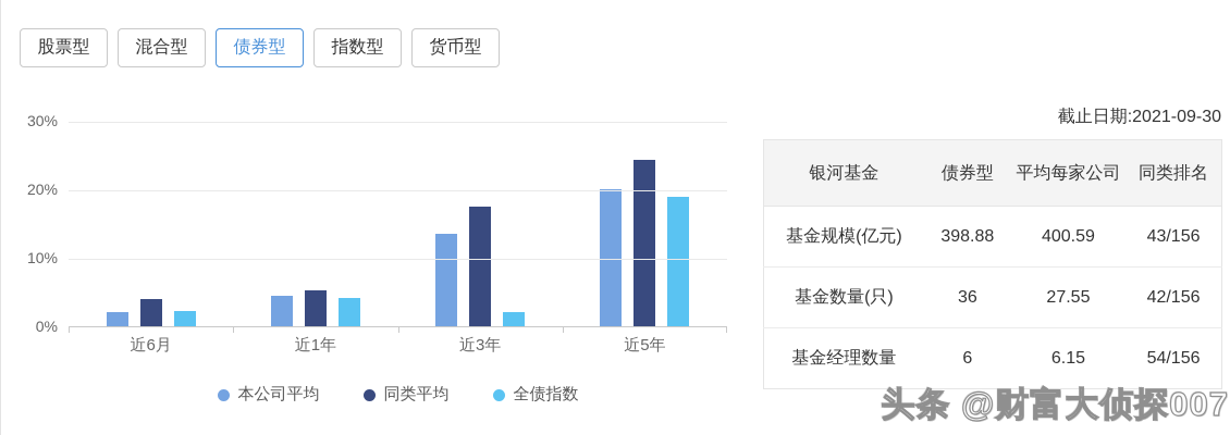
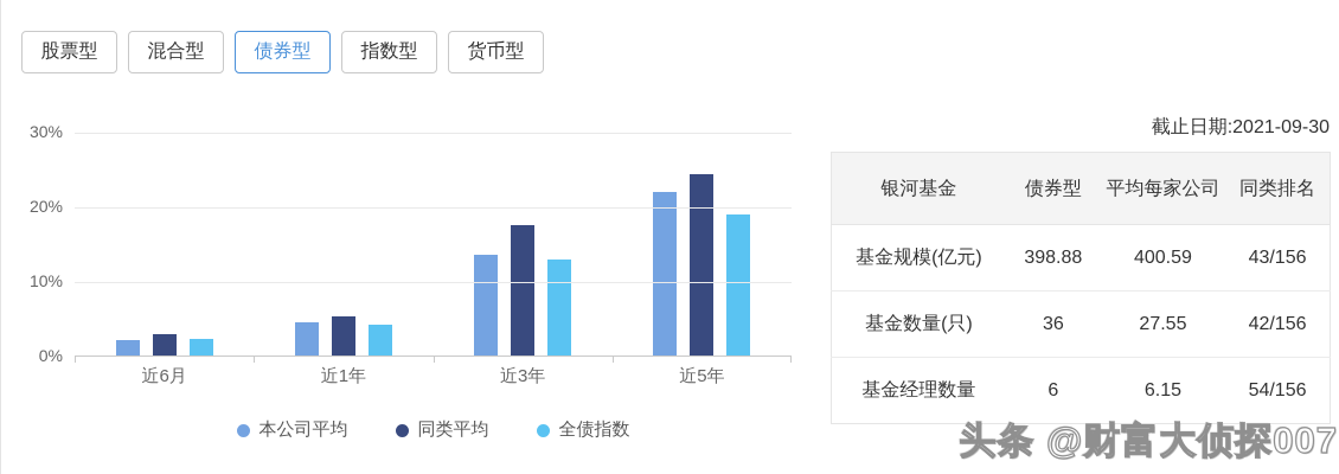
同类平均/近6月: 4% -> 3%
全债指数/近3年: 2% -> 13%
本公司平均/近5年: 20% -> 22%
